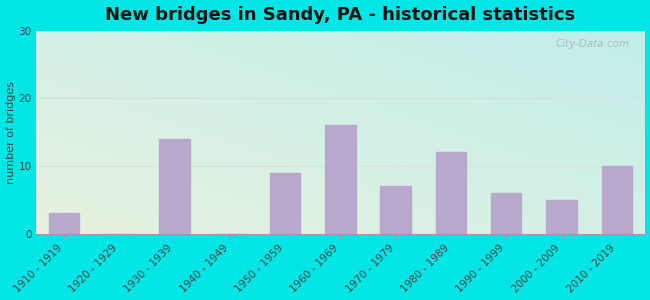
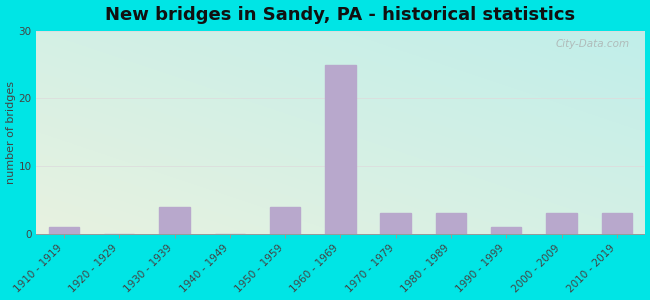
1910 - 1919: 3 -> 1
1930 - 1939: 14 -> 4
1950 - 1959: 9 -> 4
1960 - 1969: 16 -> 25
1970 - 1979: 7 -> 3
1980 - 1989: 12 -> 3
1990 - 1999: 6 -> 1
2000 - 2009: 5 -> 3
2010 - 2019: 10 -> 3
